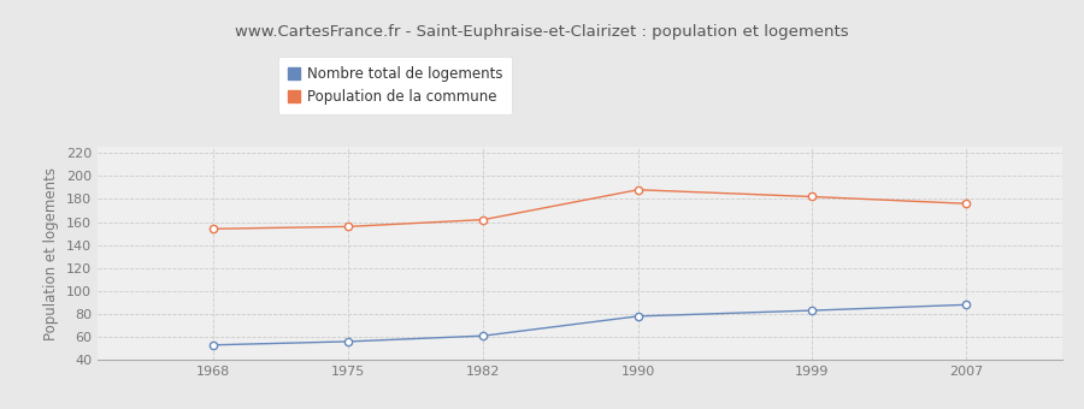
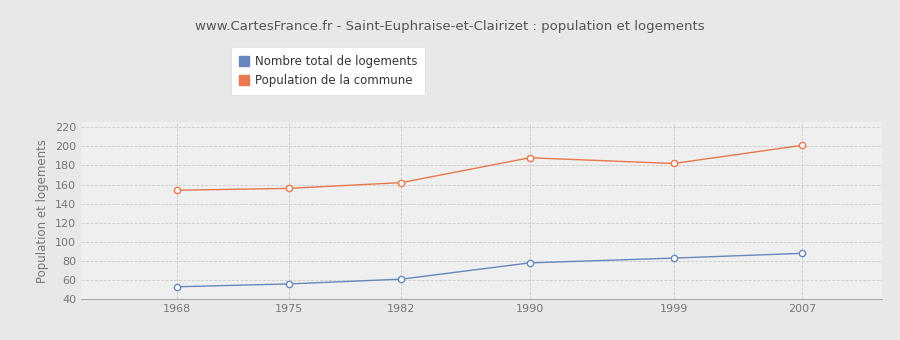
Population de la commune/2007: 176 -> 201
